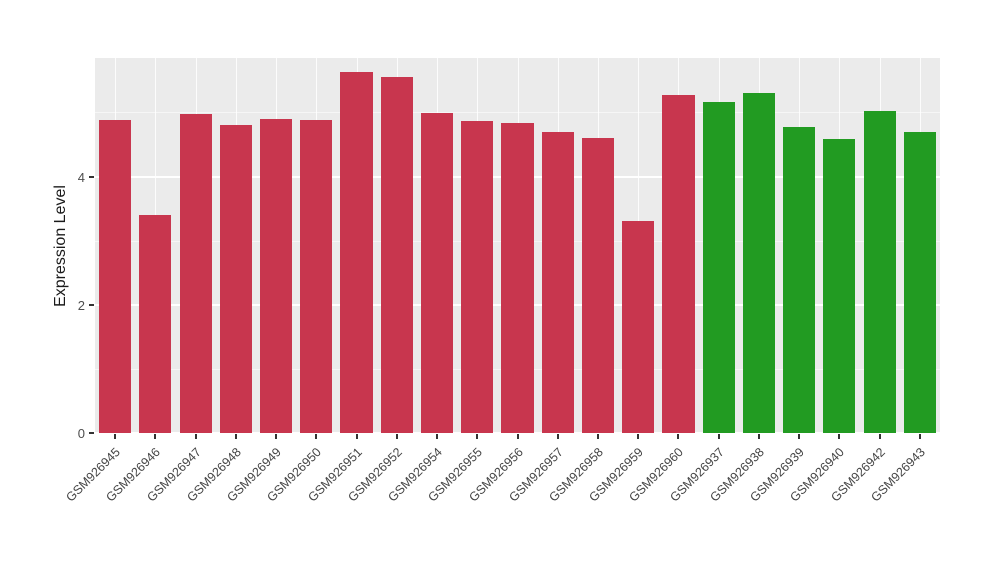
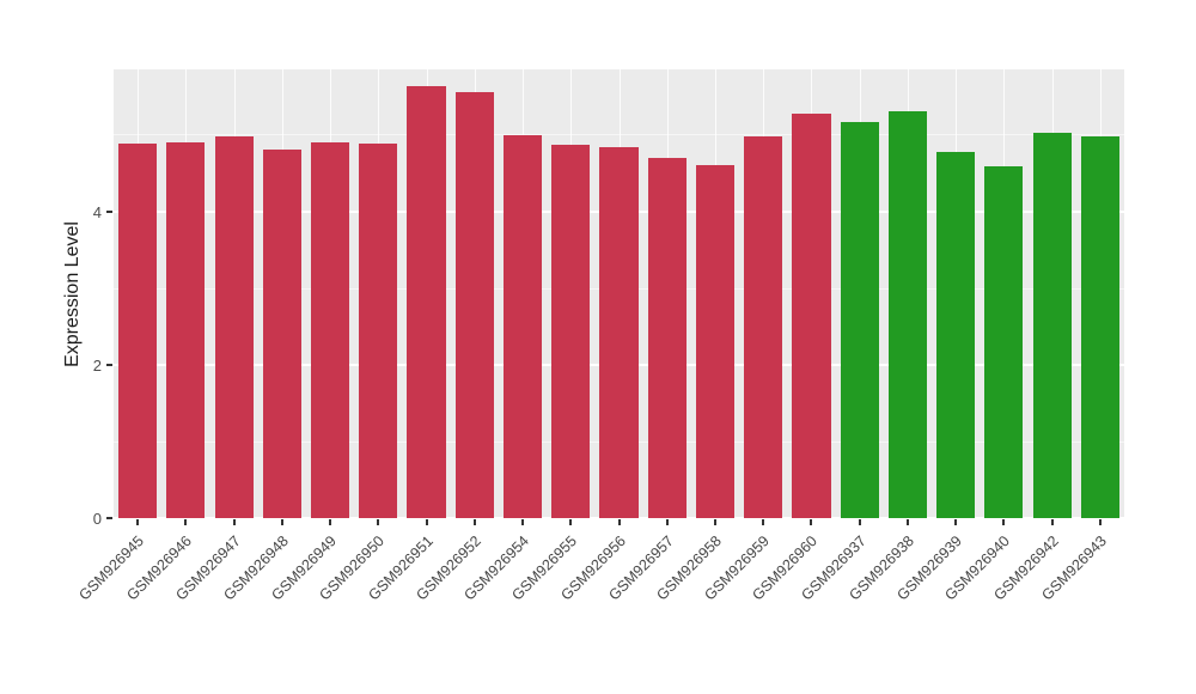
GSM926946: 3.4 -> 4.9
GSM926959: 3.3 -> 5.0
GSM926943: 4.7 -> 5.0
